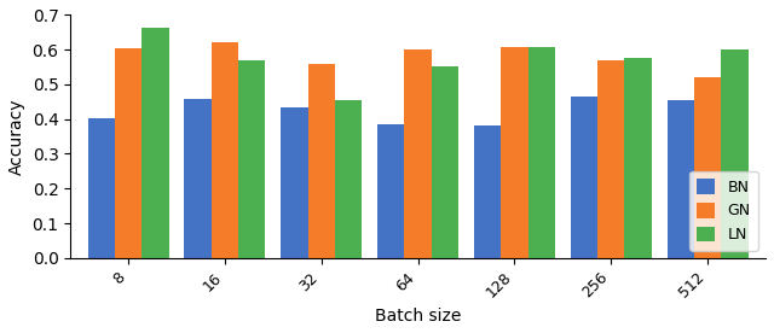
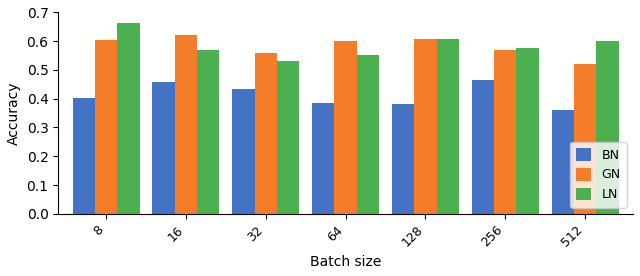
LN/32: 0.455 -> 0.530
BN/512: 0.455 -> 0.362
